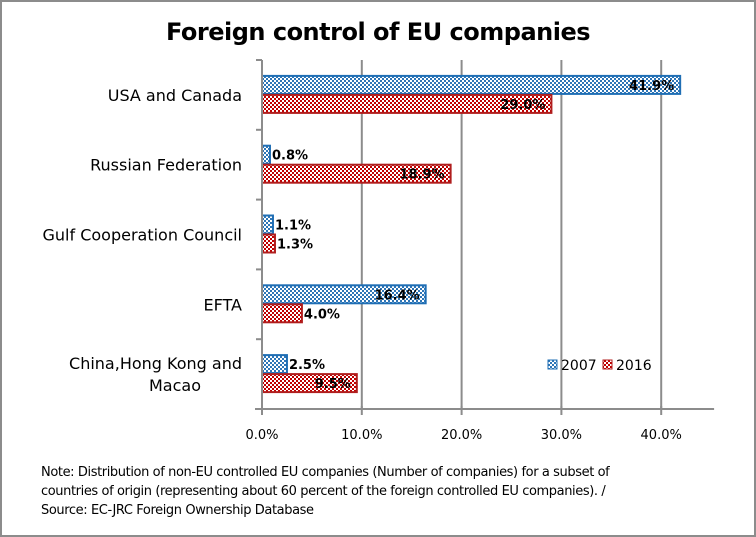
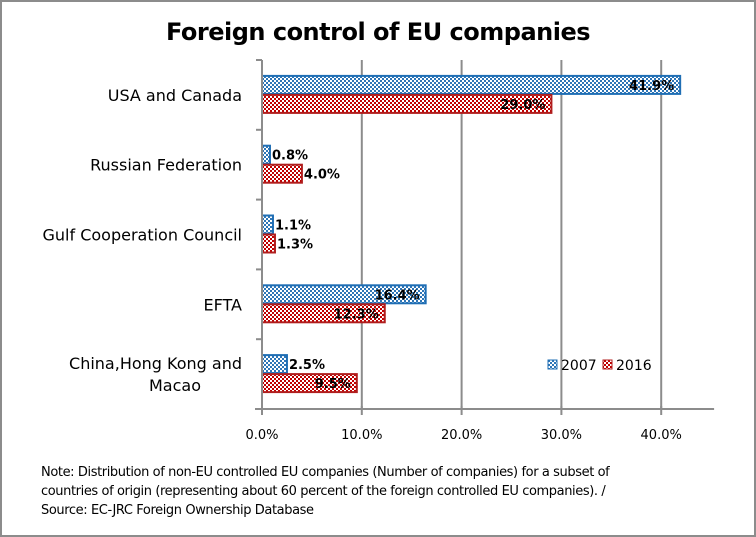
2016/Russian Federation: 18.9% -> 4.0%
2016/EFTA: 4.0% -> 12.3%
